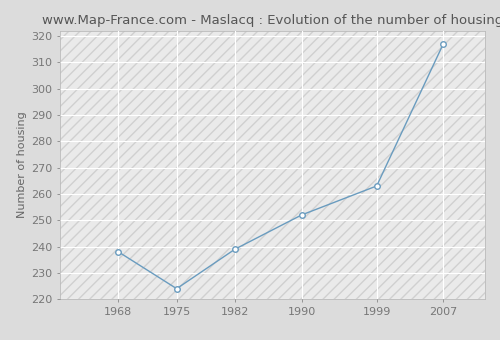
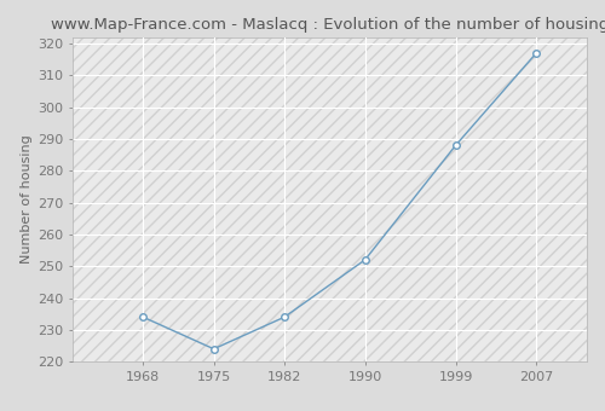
1968: 238 -> 234
1982: 239 -> 234
1999: 263 -> 288
